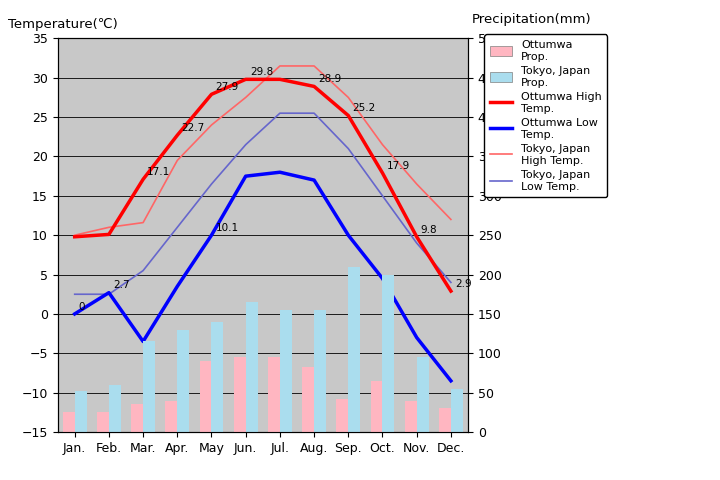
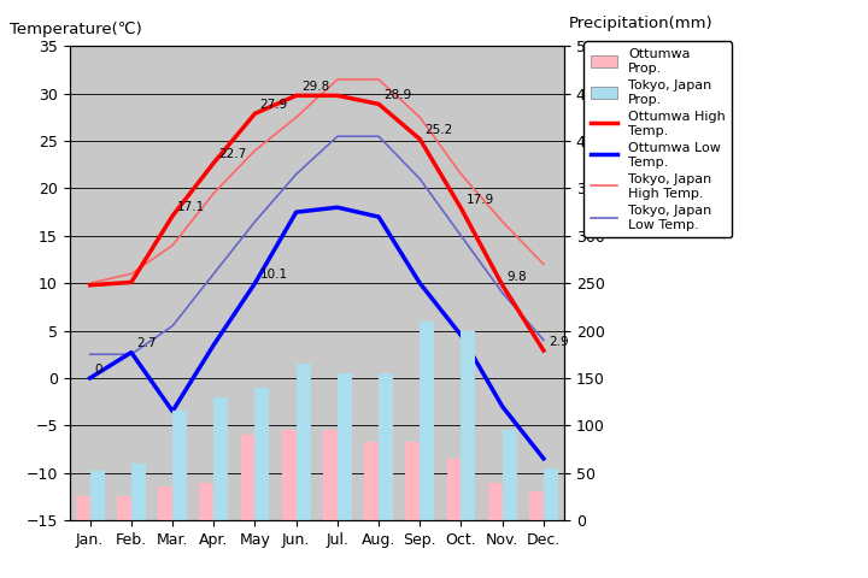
Tokyo, Japan High Temp./Mar.: 11.6 -> 14.0
Ottumwa Prop./Sep.: 42 -> 82
